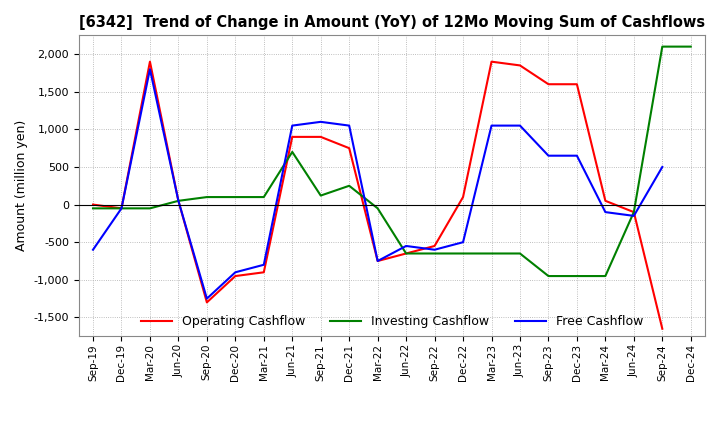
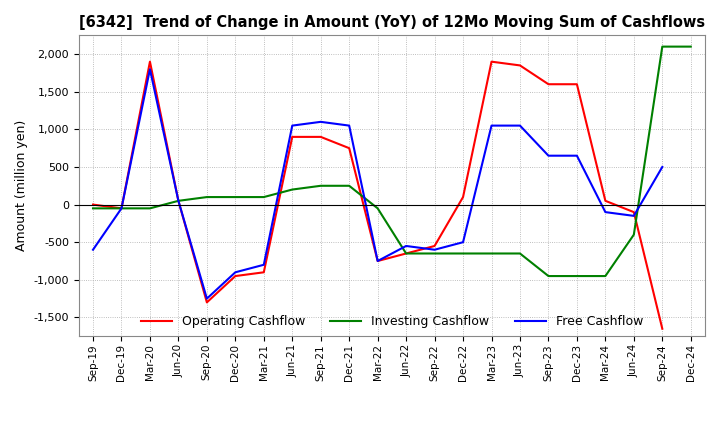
Investing Cashflow/Jun-21: 700 -> 200
Investing Cashflow/Sep-21: 120 -> 250
Investing Cashflow/Jun-24: -100 -> -400
